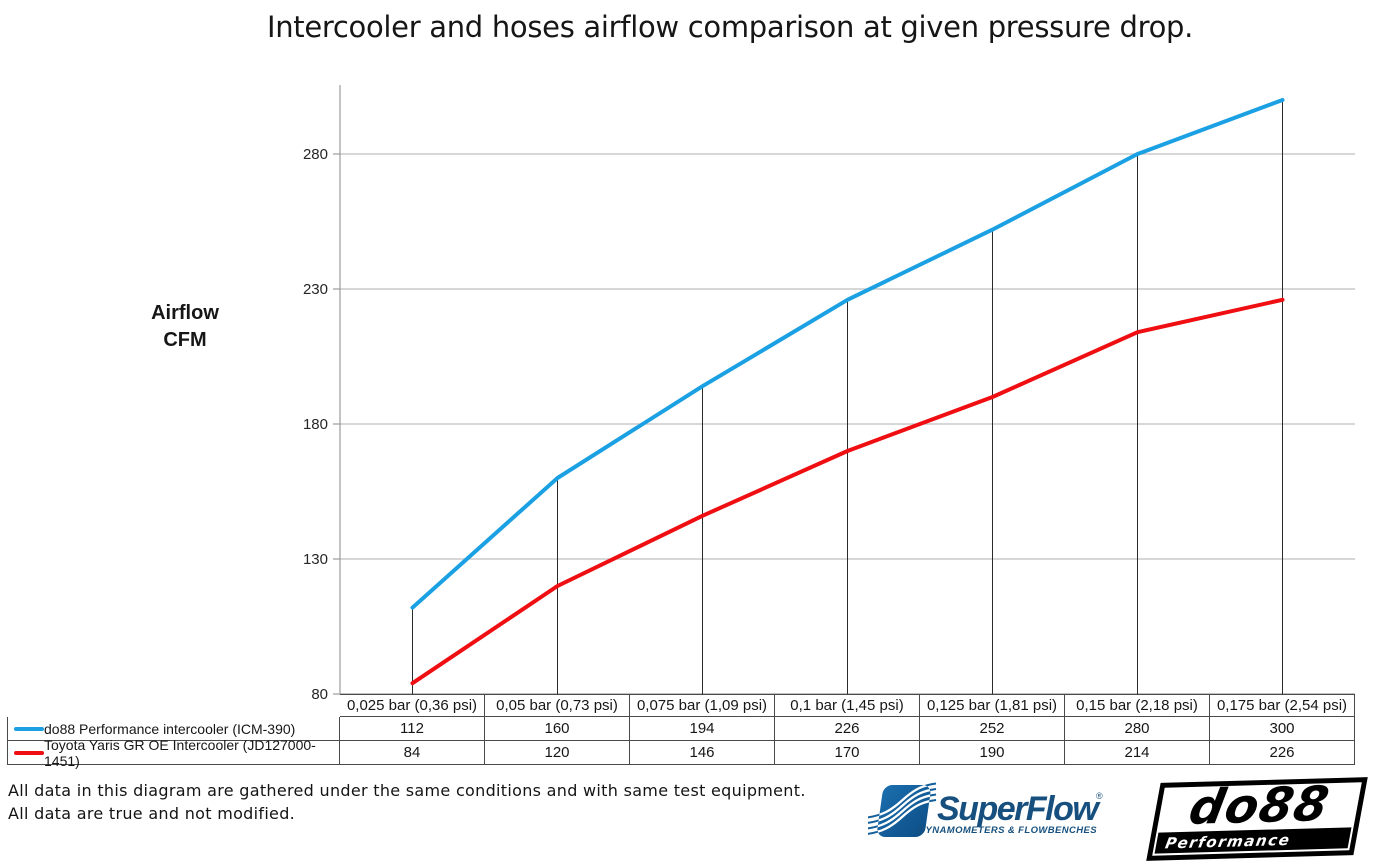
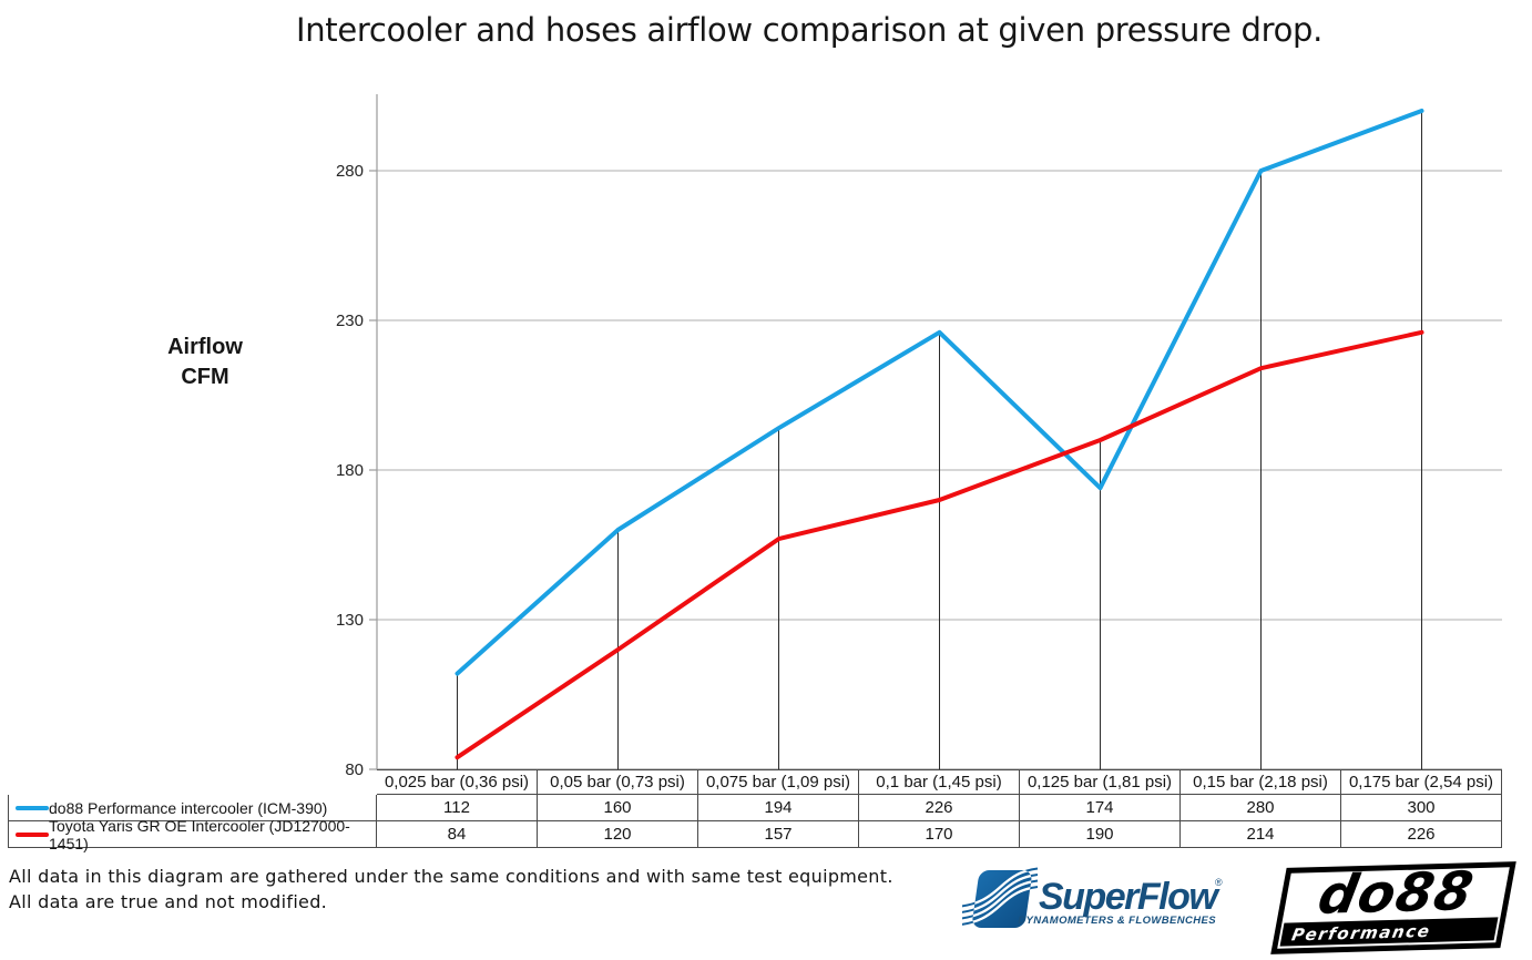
Toyota Yaris GR OE Intercooler (JD127000-1451)/0,075 bar (1,09 psi): 146 -> 157
do88 Performance intercooler (ICM-390)/0,125 bar (1,81 psi): 252 -> 174
